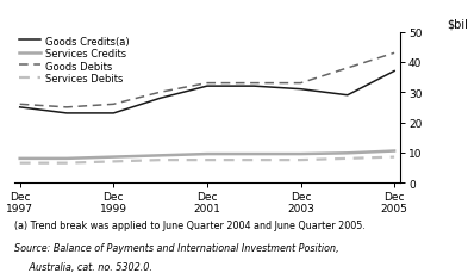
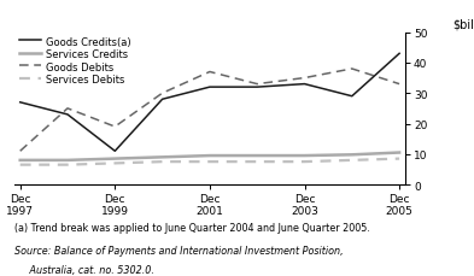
Goods Credits(a)/Dec 1997: 25 -> 27
Goods Debits/Dec 1997: 26 -> 11
Goods Credits(a)/Dec 1999: 23 -> 11
Goods Debits/Dec 1999: 26 -> 19
Goods Debits/Dec 2001: 33 -> 37
Goods Credits(a)/Dec 2003: 31 -> 33
Goods Debits/Dec 2003: 33 -> 35
Goods Credits(a)/Dec 2005: 37 -> 43
Goods Debits/Dec 2005: 43 -> 33
